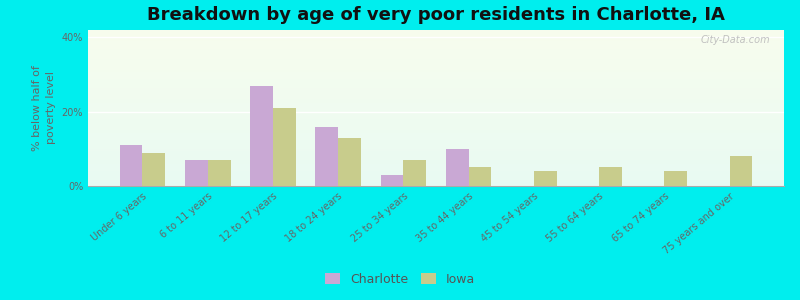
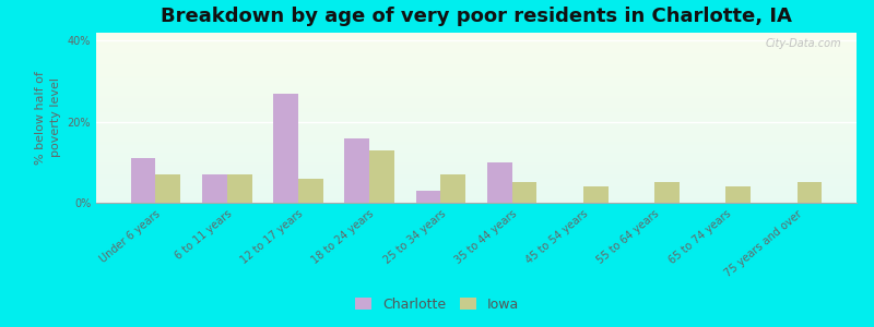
Iowa/Under 6 years: 9% -> 7%
Iowa/12 to 17 years: 21% -> 6%
Iowa/75 years and over: 8% -> 5%
